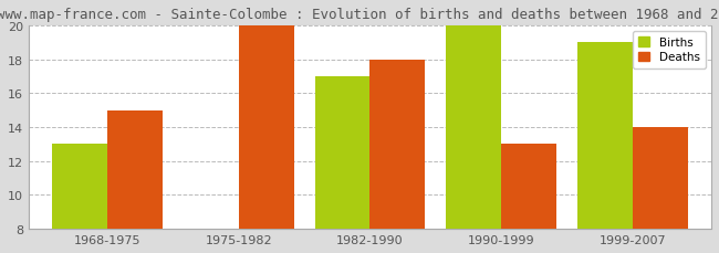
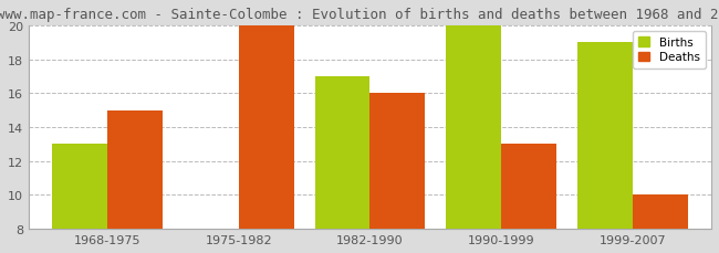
Deaths/1982-1990: 18 -> 16
Deaths/1999-2007: 14 -> 10
